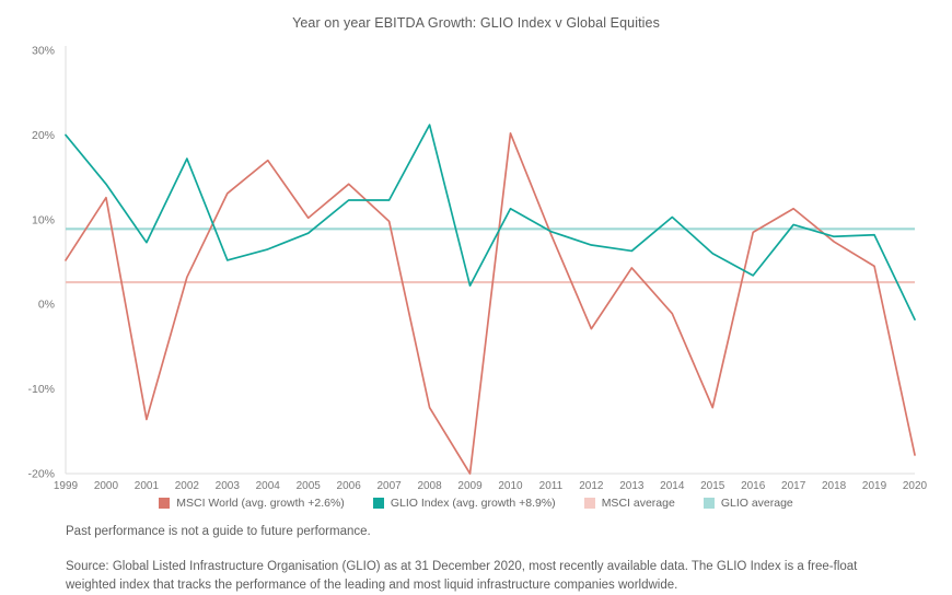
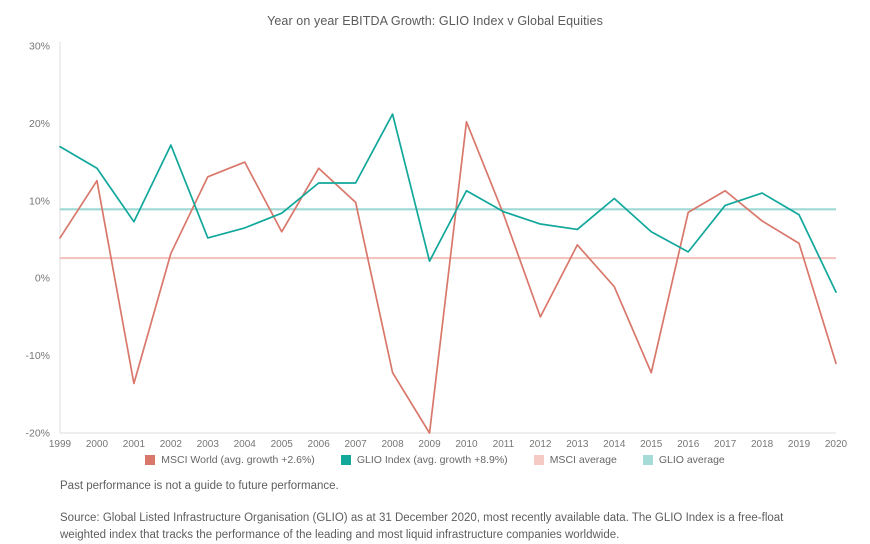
GLIO Index (avg. growth +8.9%)/1999: 20% -> 17%
MSCI World (avg. growth +2.6%)/2004: 17% -> 15%
MSCI World (avg. growth +2.6%)/2005: 10% -> 6%
MSCI World (avg. growth +2.6%)/2012: -3% -> -5%
GLIO Index (avg. growth +8.9%)/2018: 8% -> 11%
MSCI World (avg. growth +2.6%)/2020: -18% -> -11%
